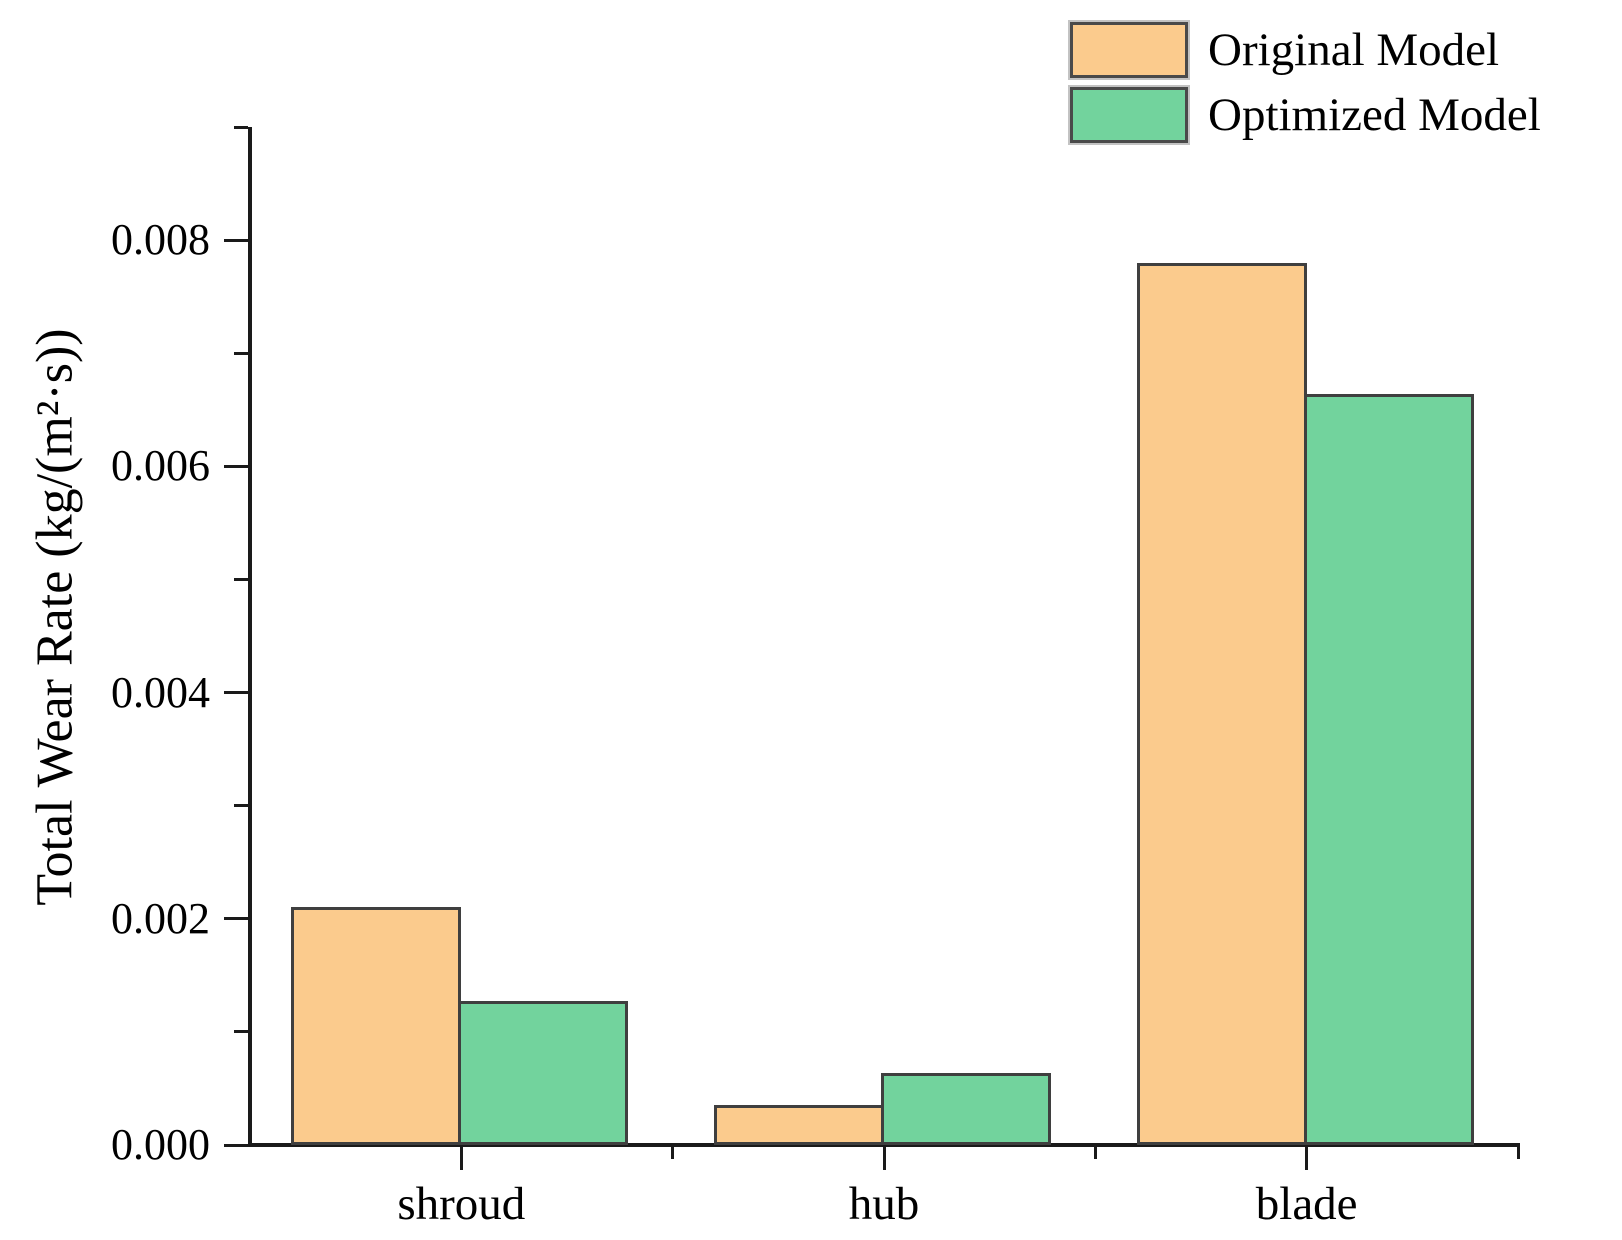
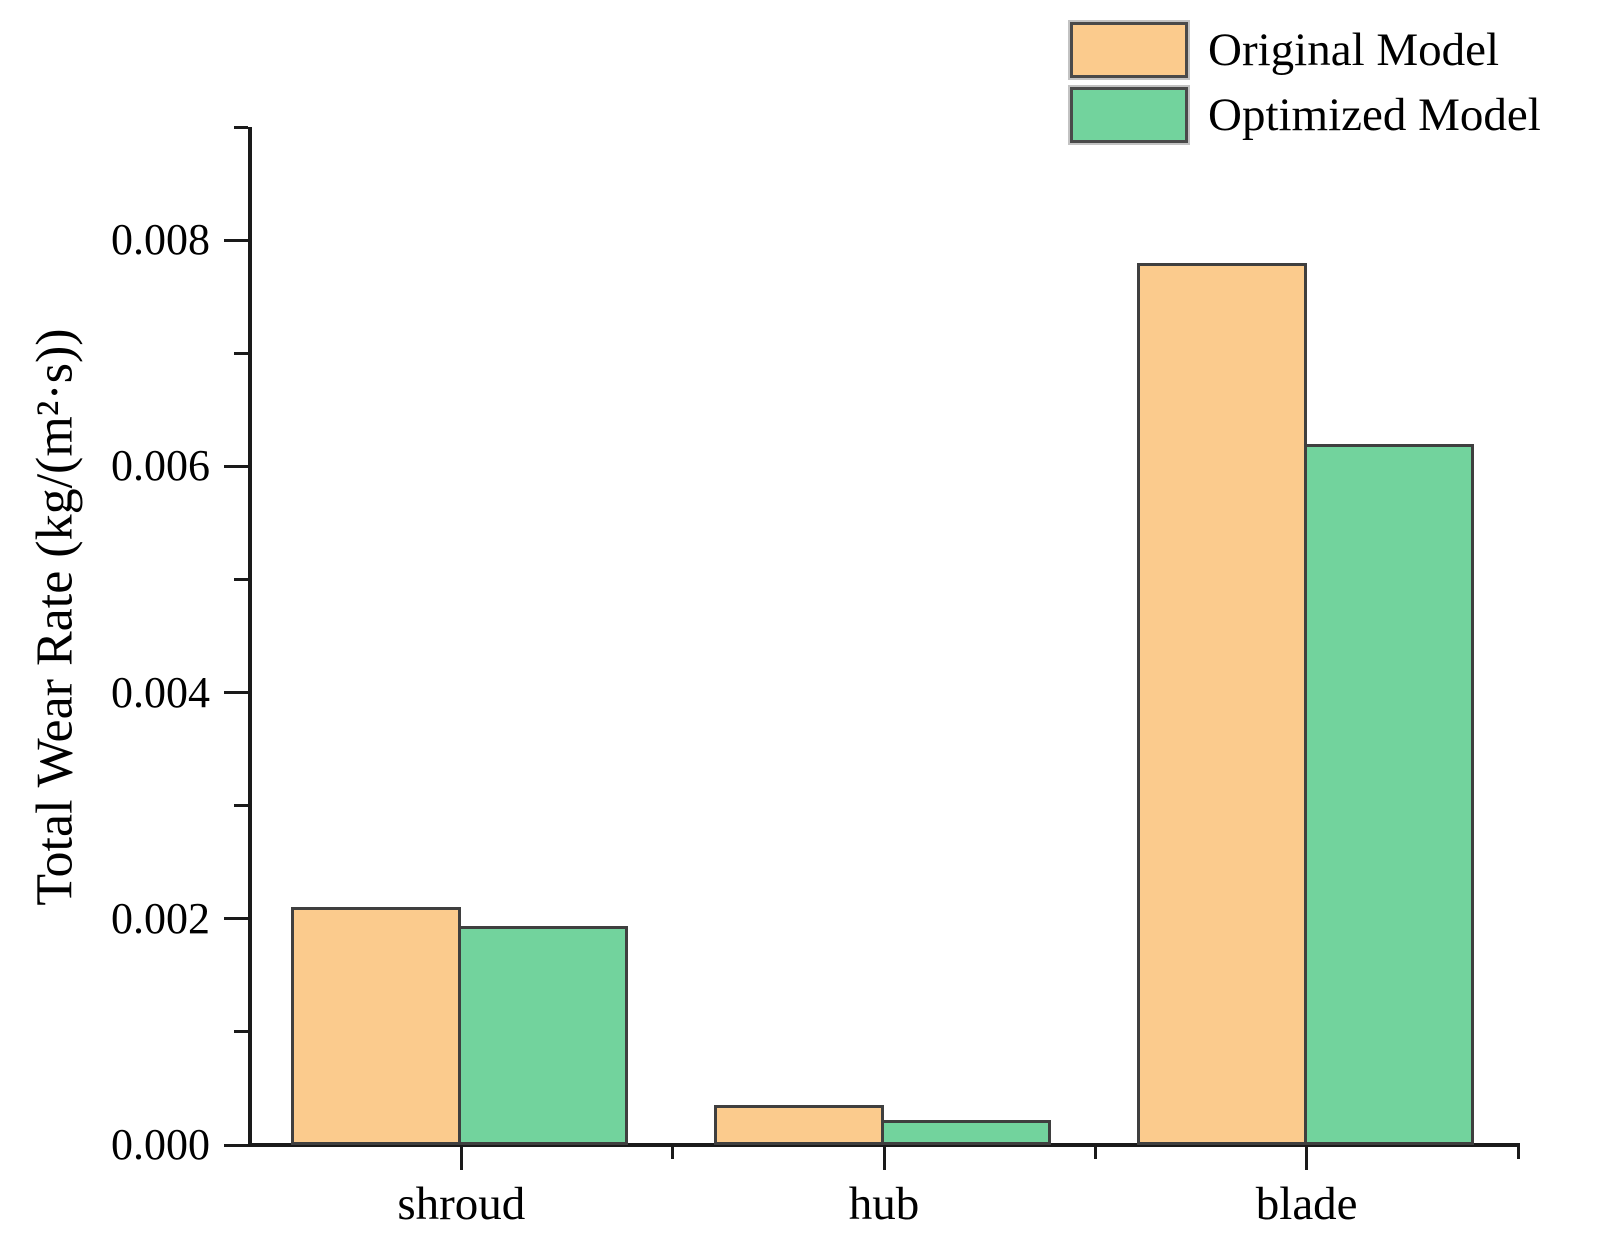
Optimized Model/shroud: 0.00127 -> 0.00194
Optimized Model/hub: 0.00064 -> 0.00022
Optimized Model/blade: 0.00664 -> 0.00620
